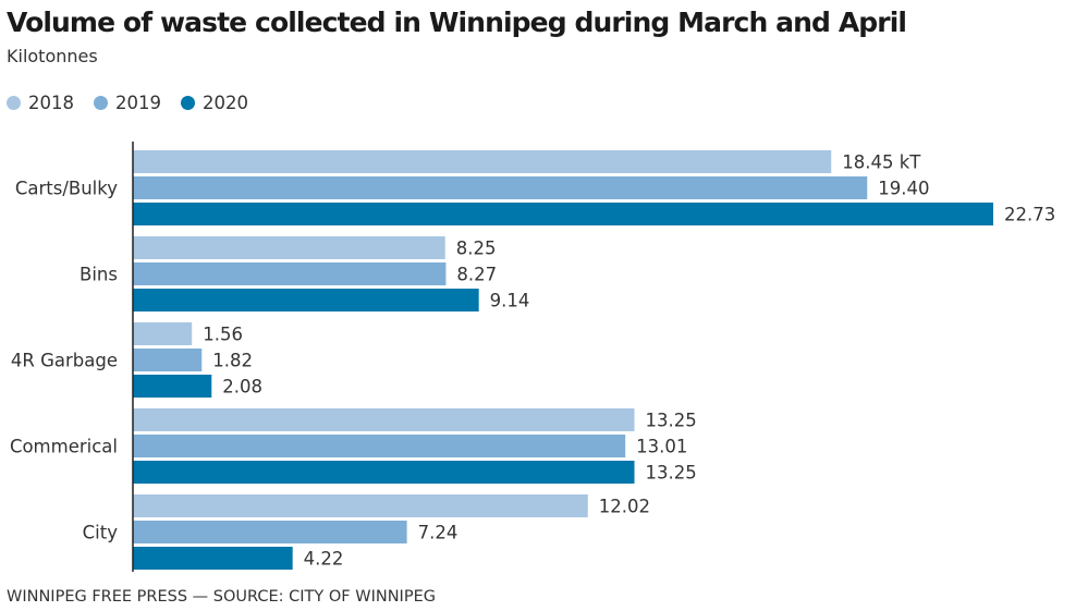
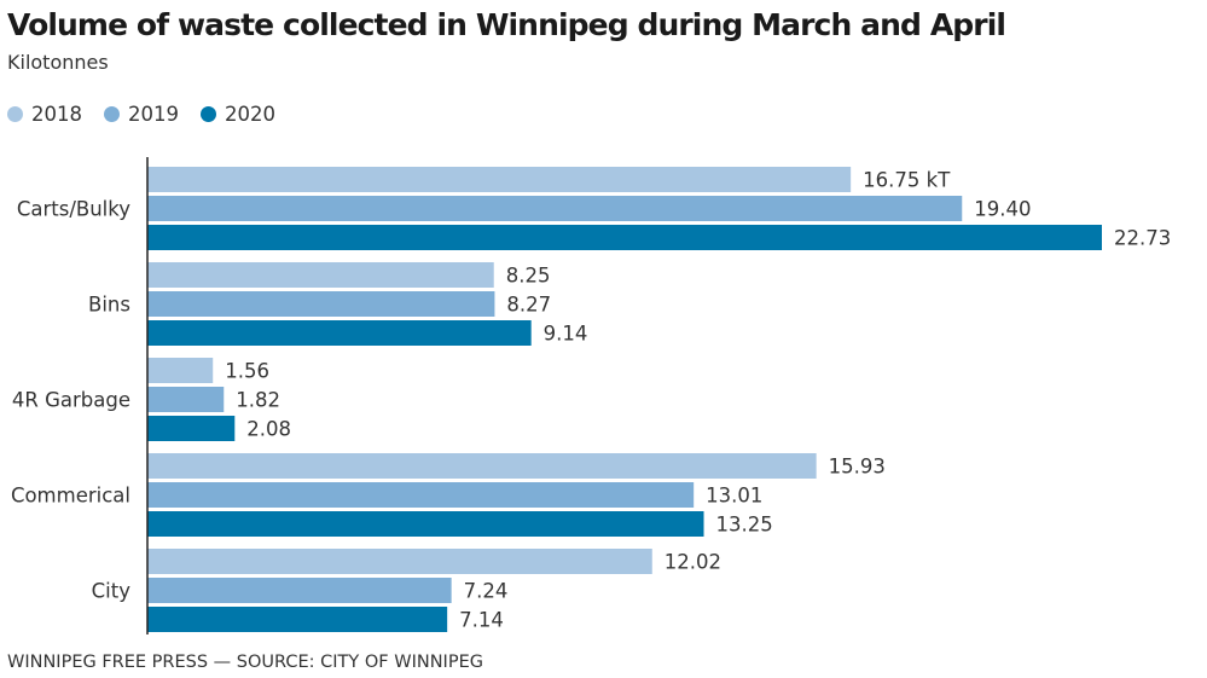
2018/Carts/Bulky: 18.45 -> 16.75
2018/Commerical: 13.25 -> 15.93
2020/City: 4.22 -> 7.14
